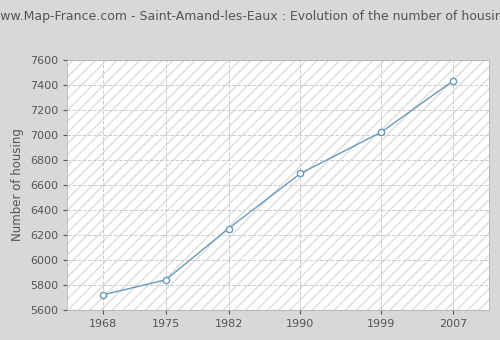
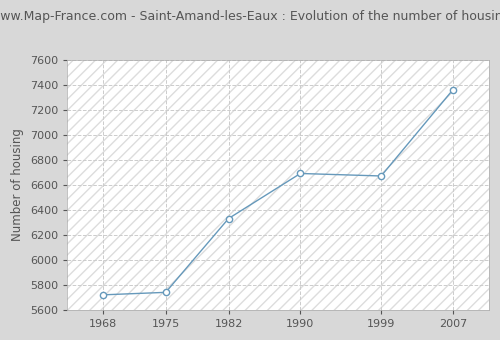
1975: 5840 -> 5740
1982: 6250 -> 6330
1999: 7020 -> 6670
2007: 7430 -> 7360
